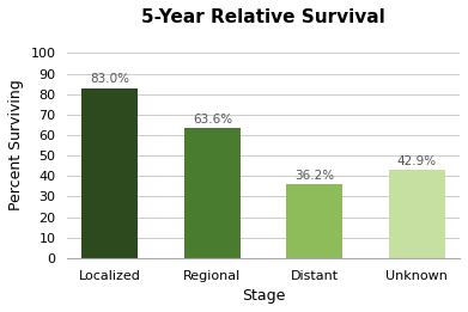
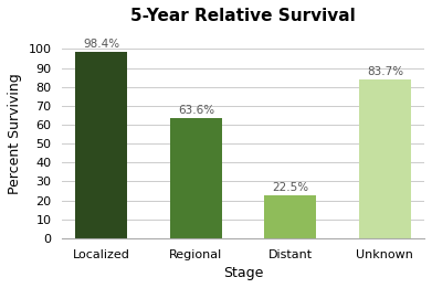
Localized: 83.0% -> 98.4%
Distant: 36.2% -> 22.5%
Unknown: 42.9% -> 83.7%
